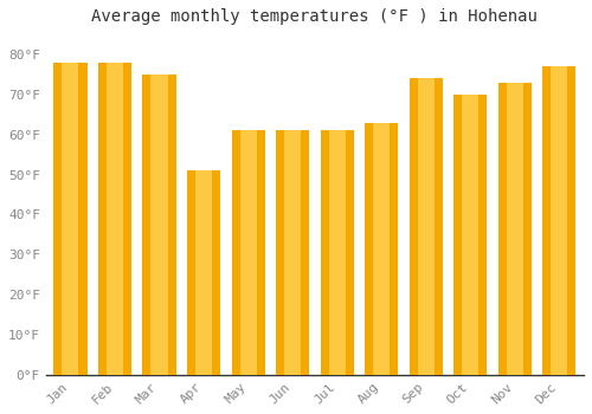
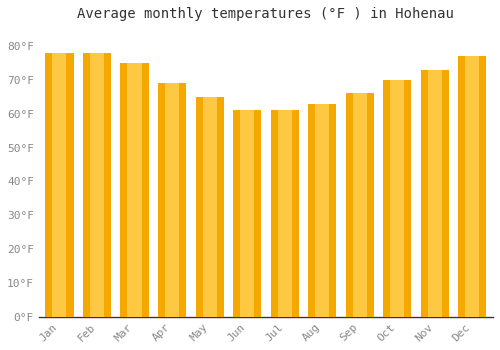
Apr: 51°F -> 69°F
May: 61°F -> 65°F
Sep: 74°F -> 66°F
